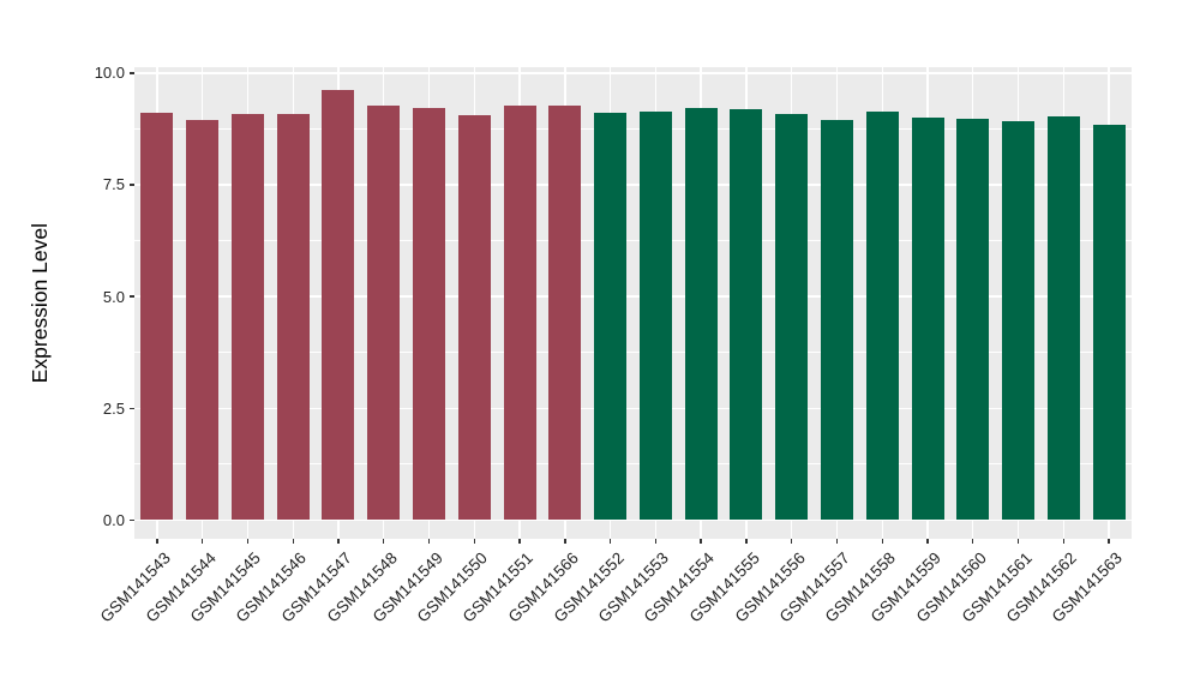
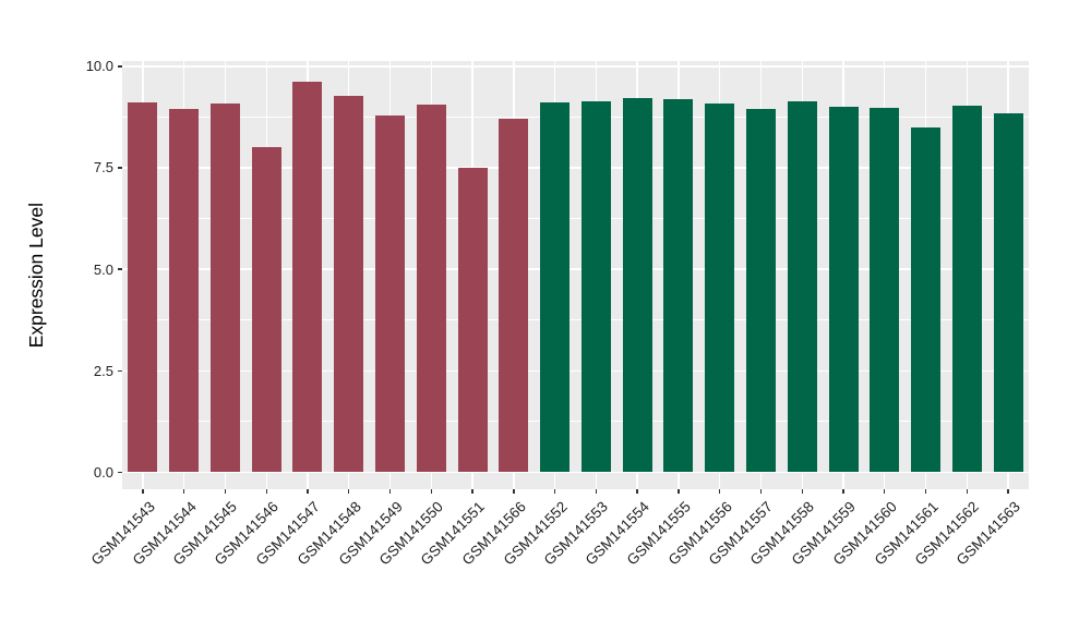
GSM141546: 9.1 -> 8.0
GSM141549: 9.2 -> 8.8
GSM141551: 9.3 -> 7.5
GSM141566: 9.3 -> 8.7
GSM141561: 8.9 -> 8.5
